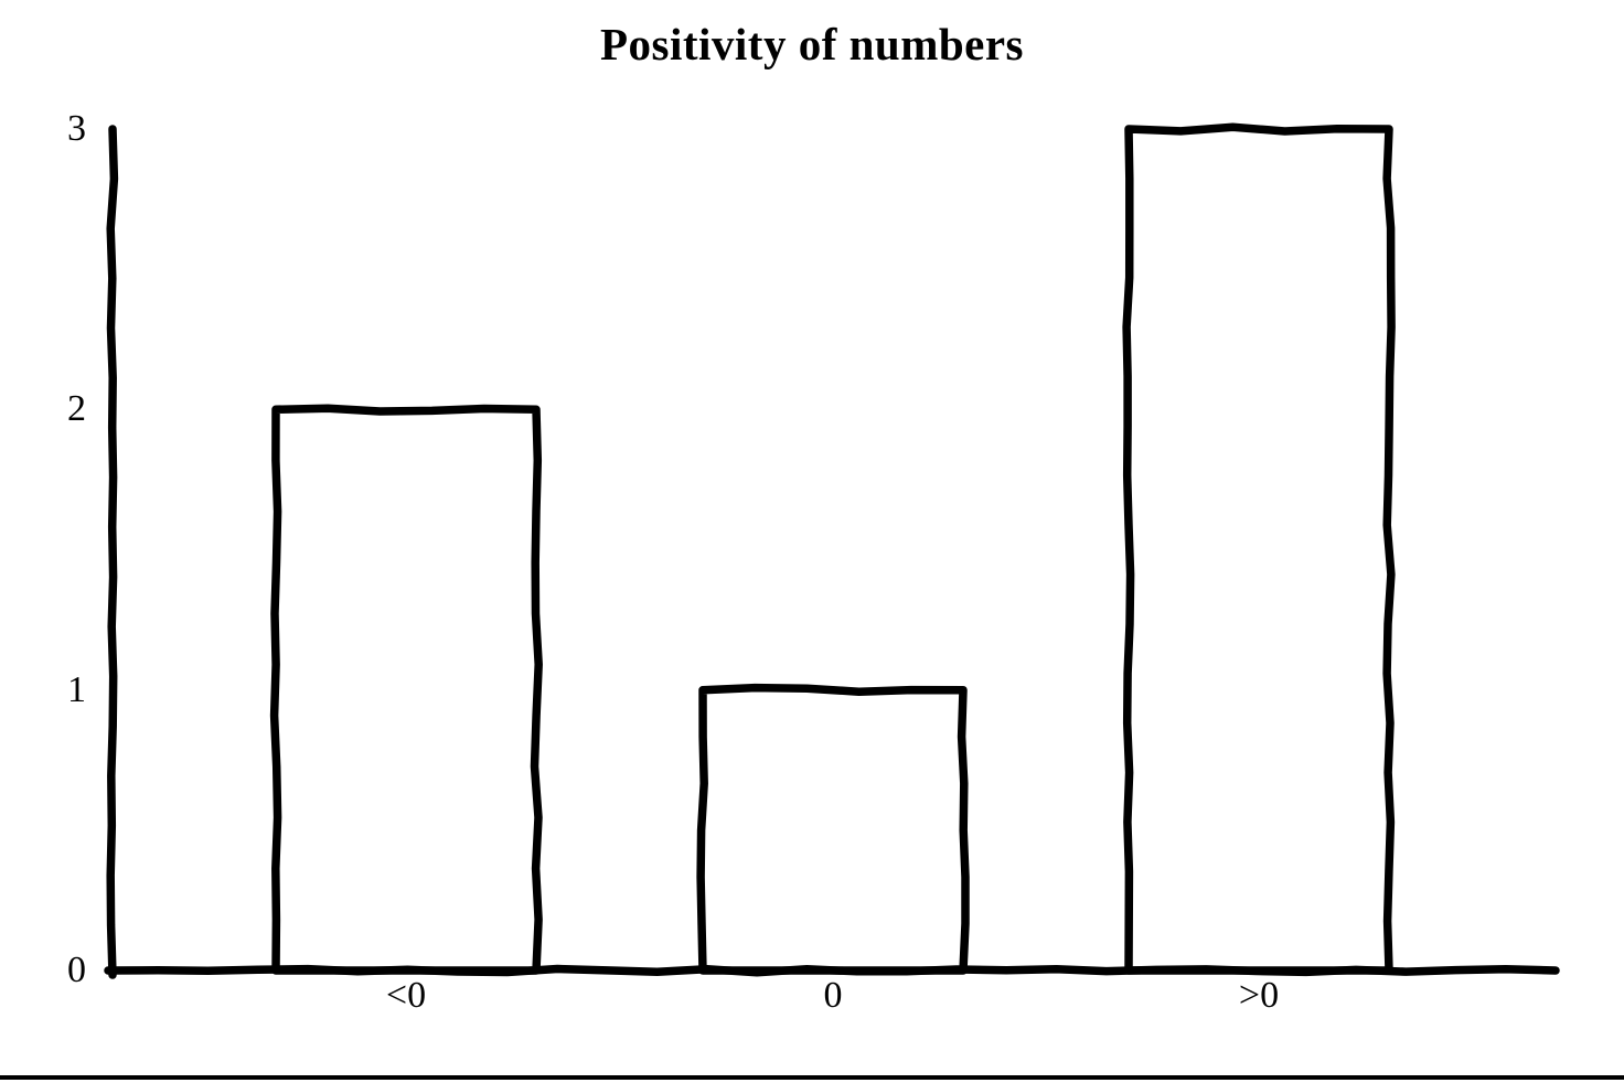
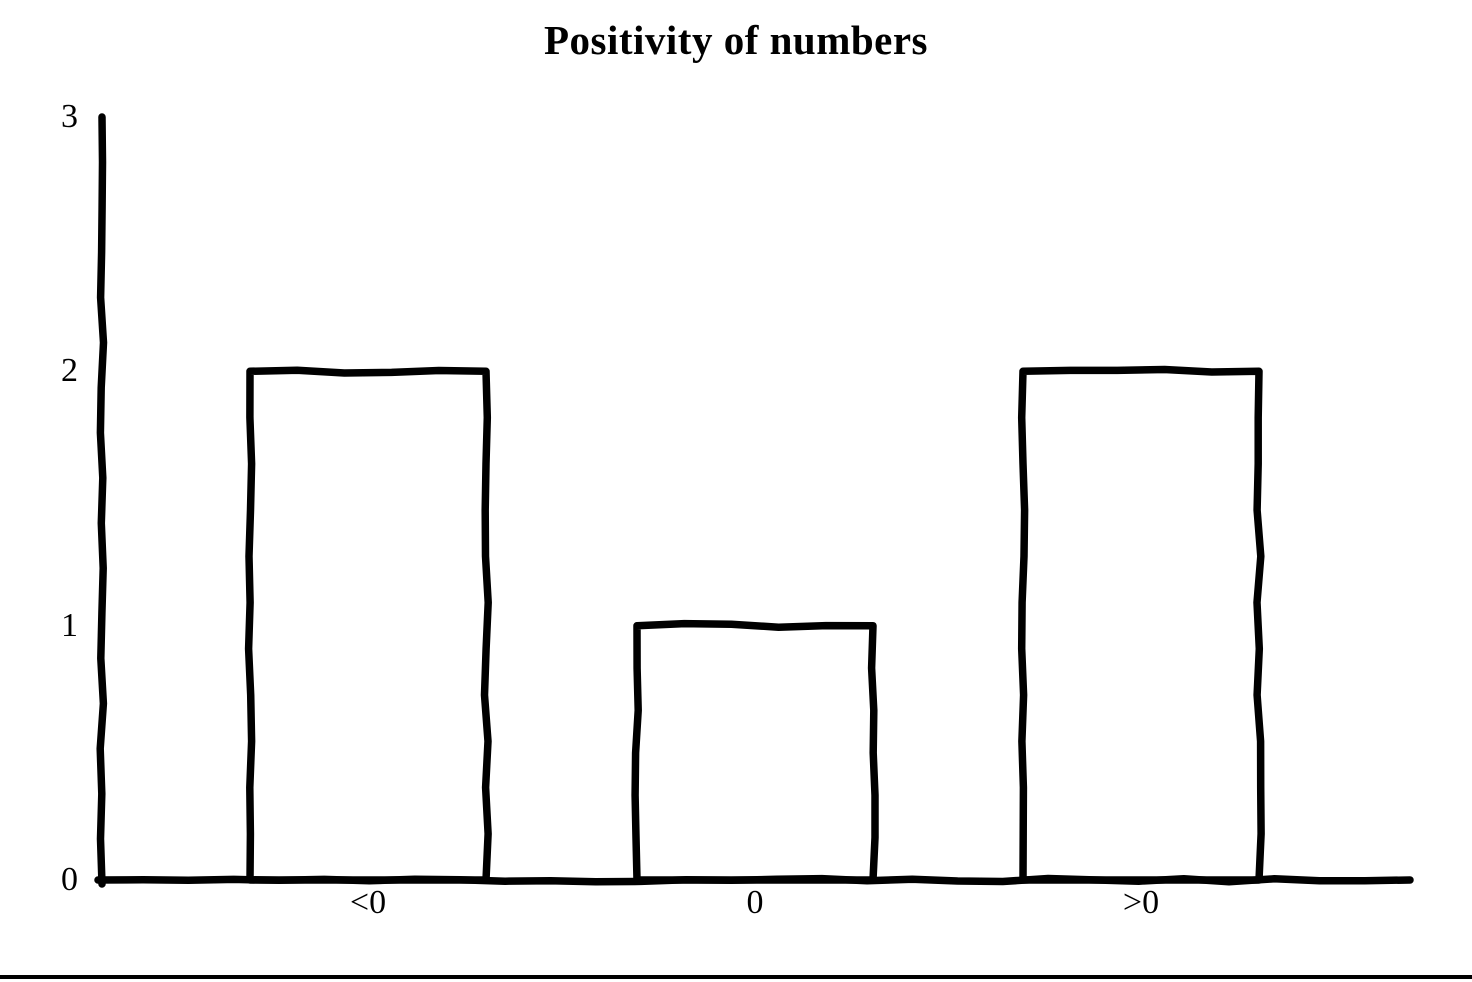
>0: 3 -> 2
